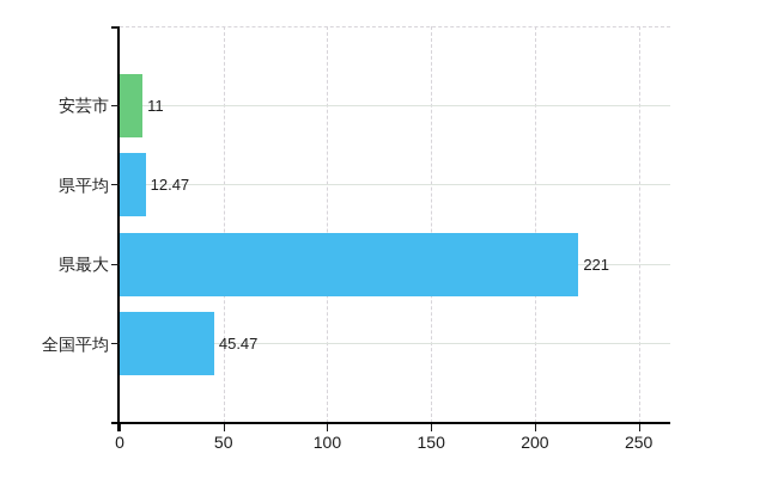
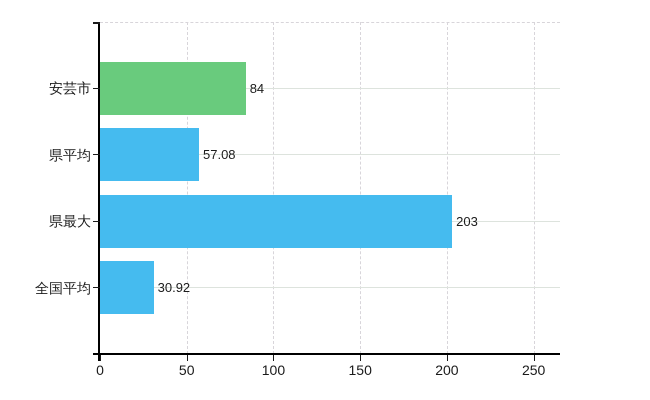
安芸市: 11 -> 84
県平均: 12.47 -> 57.08
県最大: 221 -> 203
全国平均: 45.47 -> 30.92
